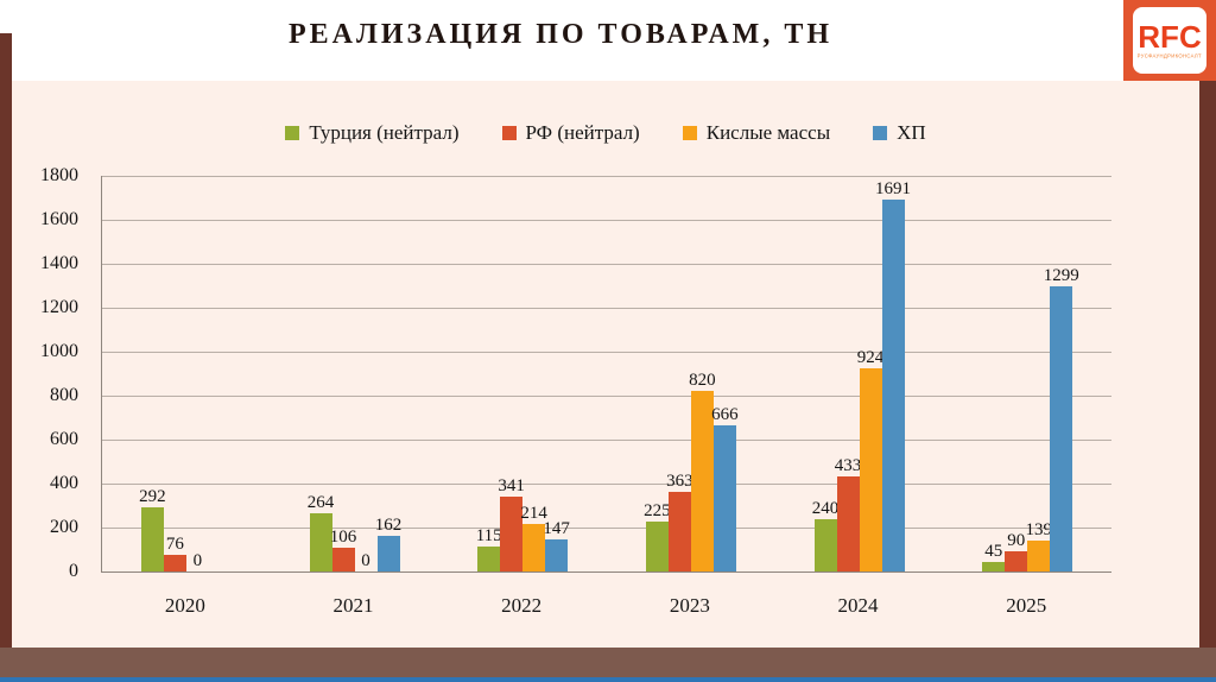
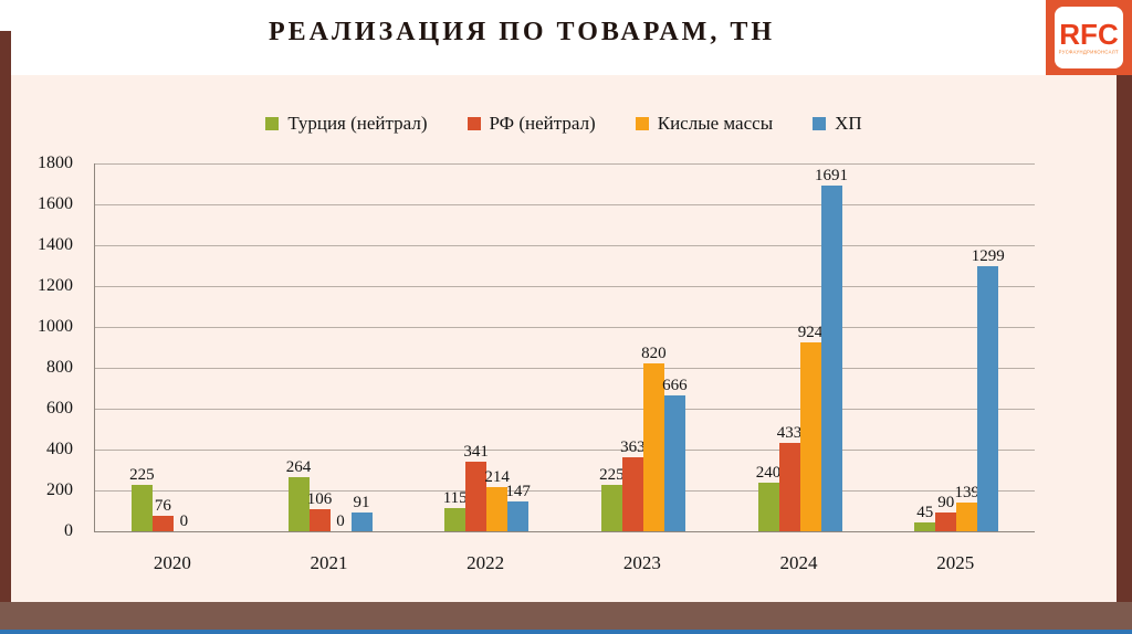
Турция (нейтрал)/2020: 292 -> 225
ХП/2021: 162 -> 91
